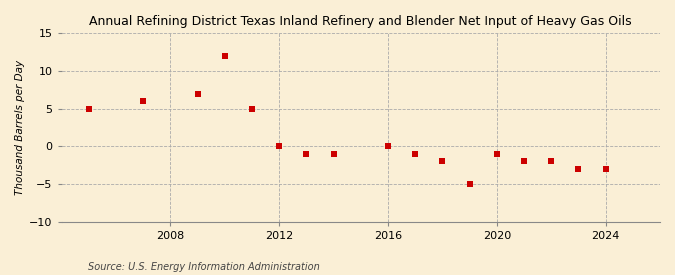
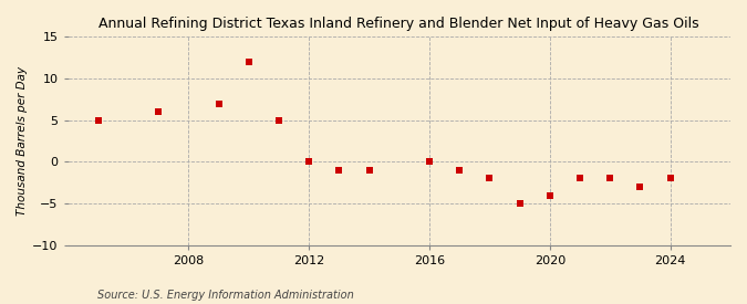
2020: -1 -> -4
2024: -3 -> -2
